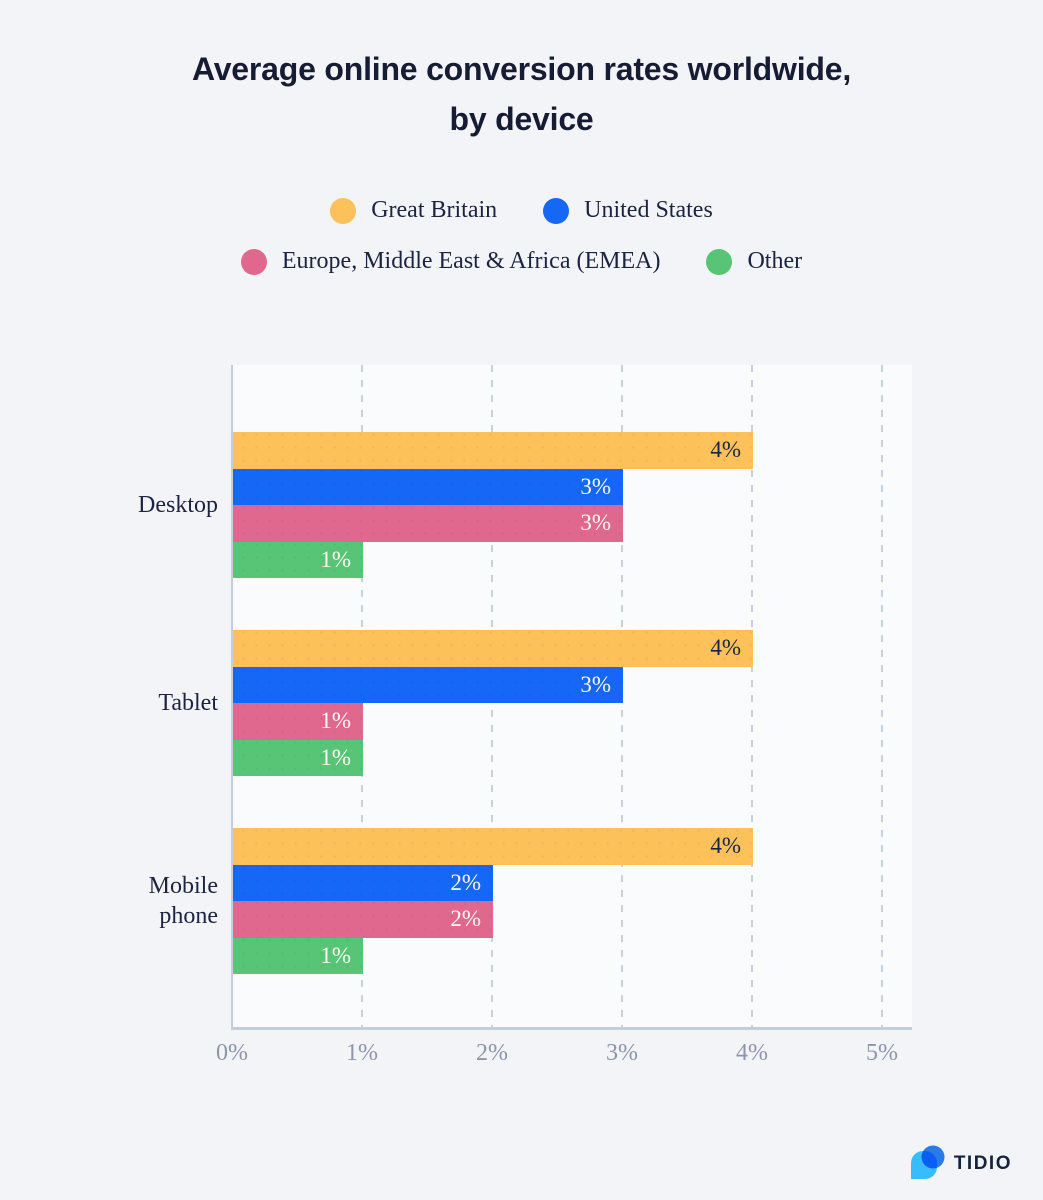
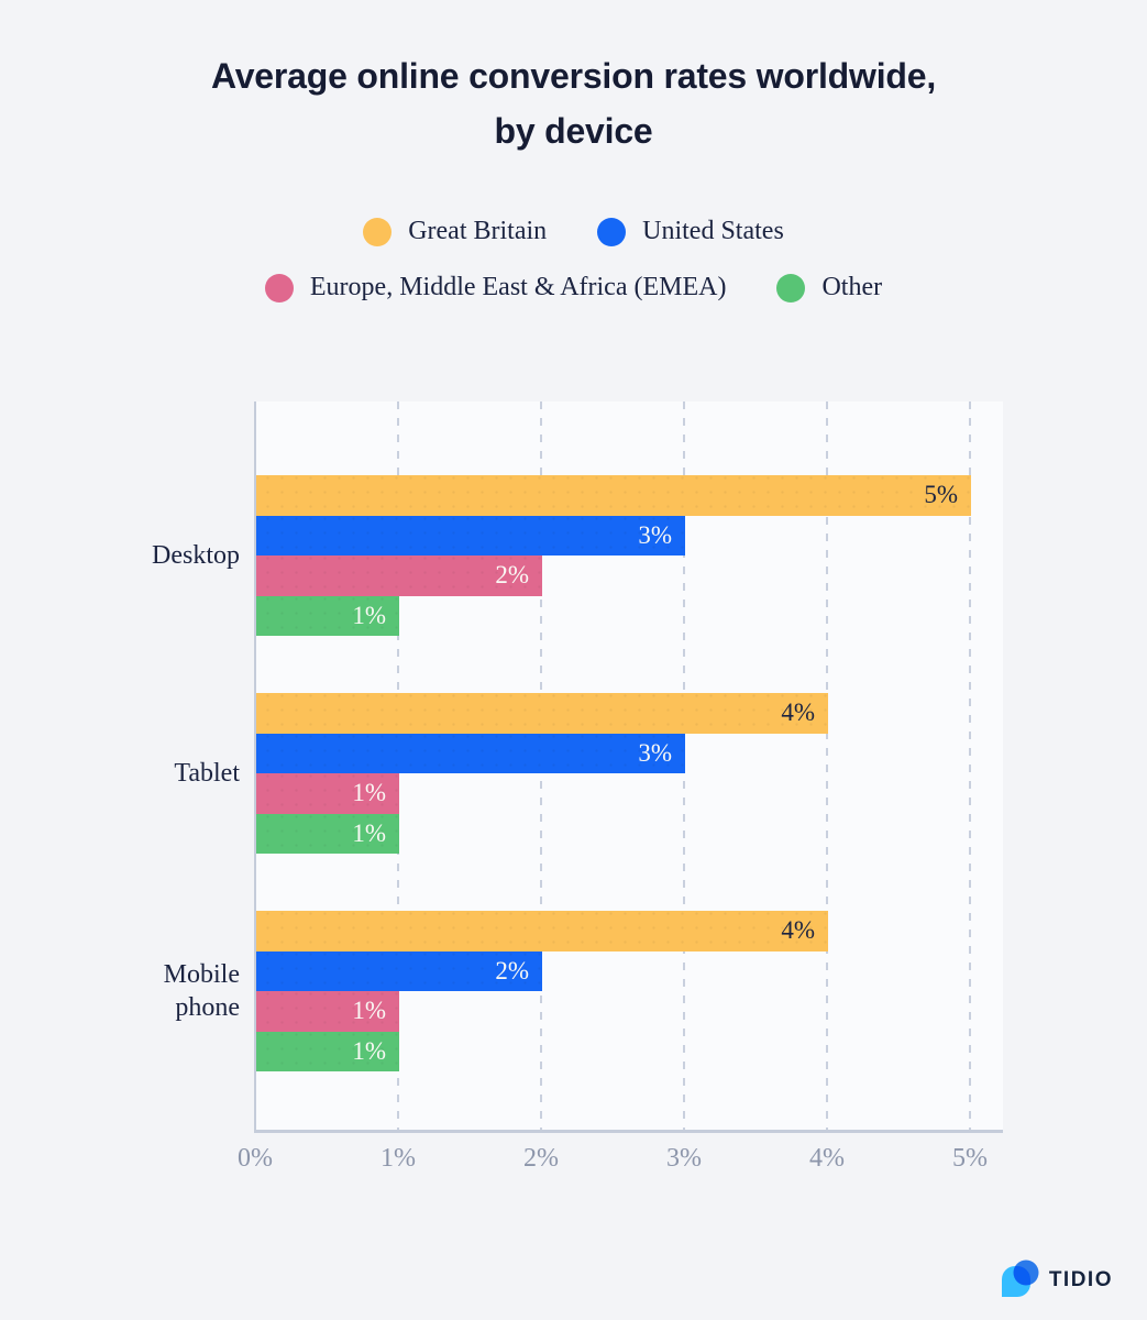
Great Britain/Desktop: 4% -> 5%
Europe, Middle East & Africa (EMEA)/Desktop: 3% -> 2%
Europe, Middle East & Africa (EMEA)/Mobile phone: 2% -> 1%
